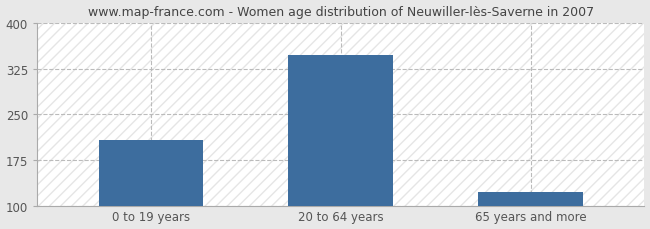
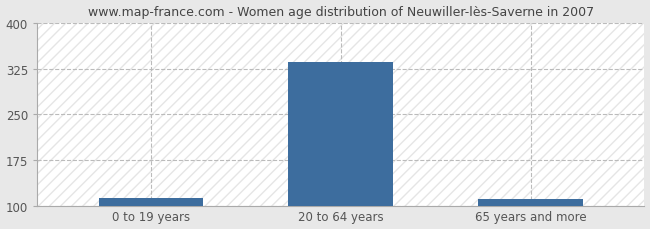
0 to 19 years: 208 -> 113
20 to 64 years: 348 -> 336
65 years and more: 122 -> 111
